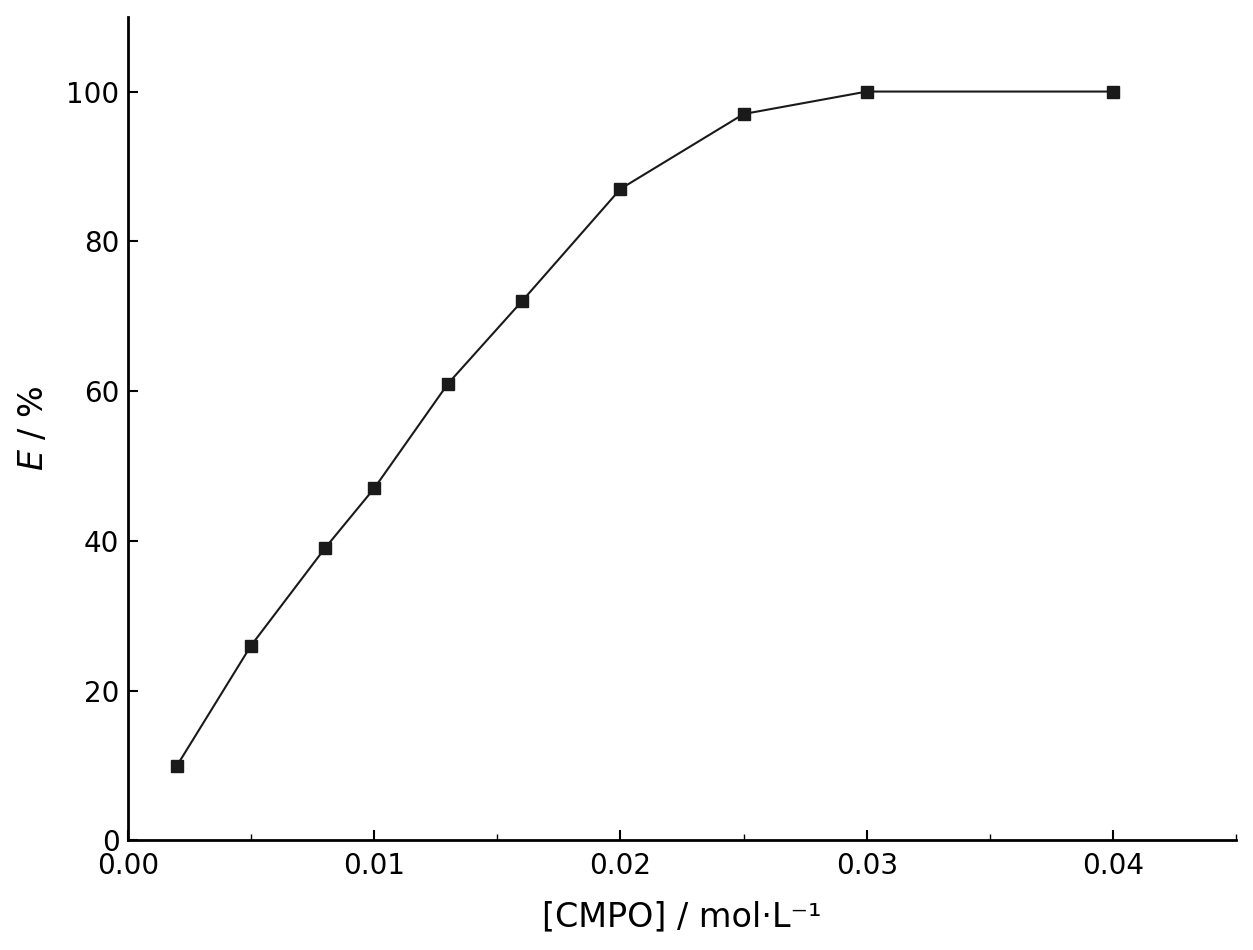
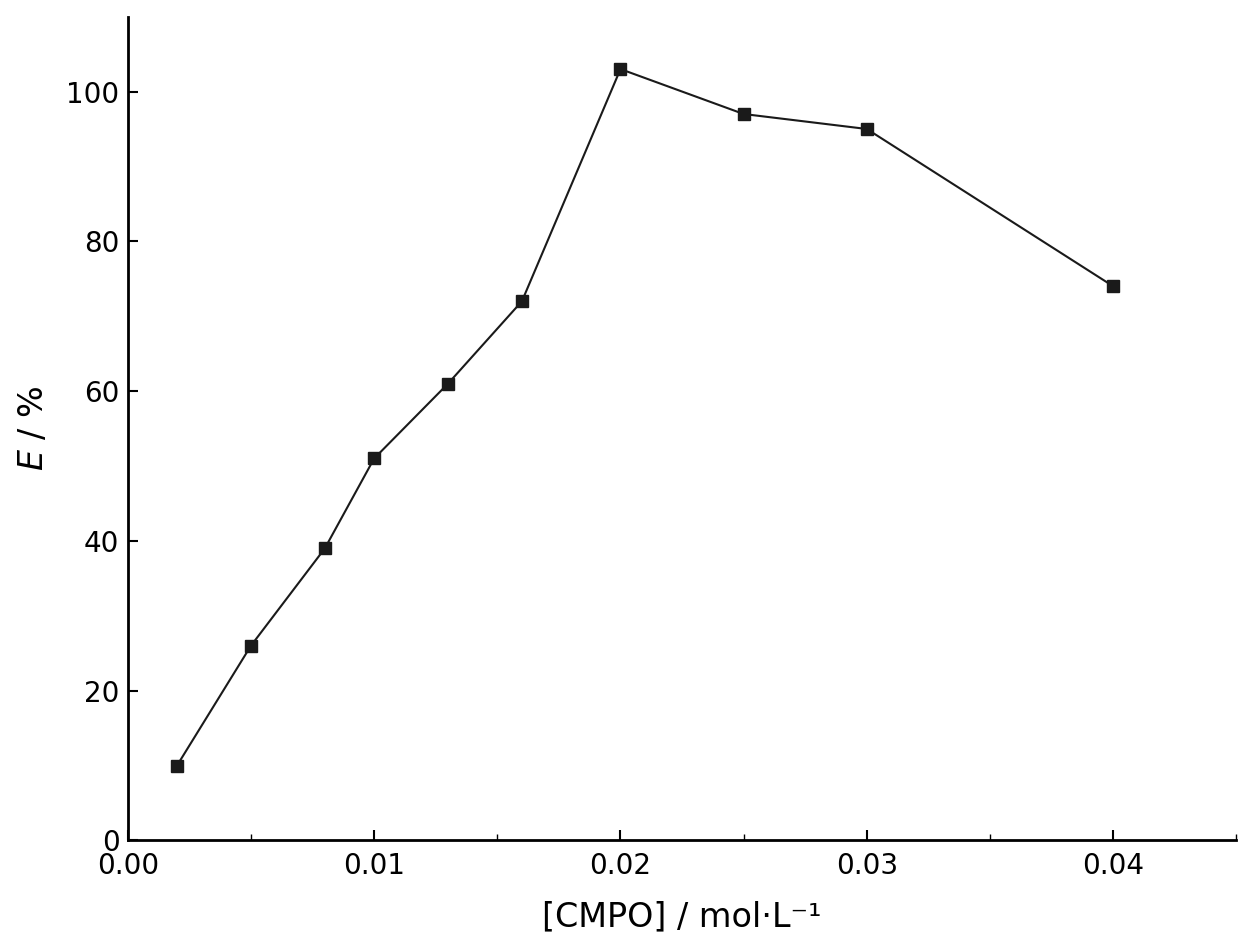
0.01: 47 -> 51
0.02: 87 -> 103
0.03: 100 -> 95
0.04: 100 -> 74
